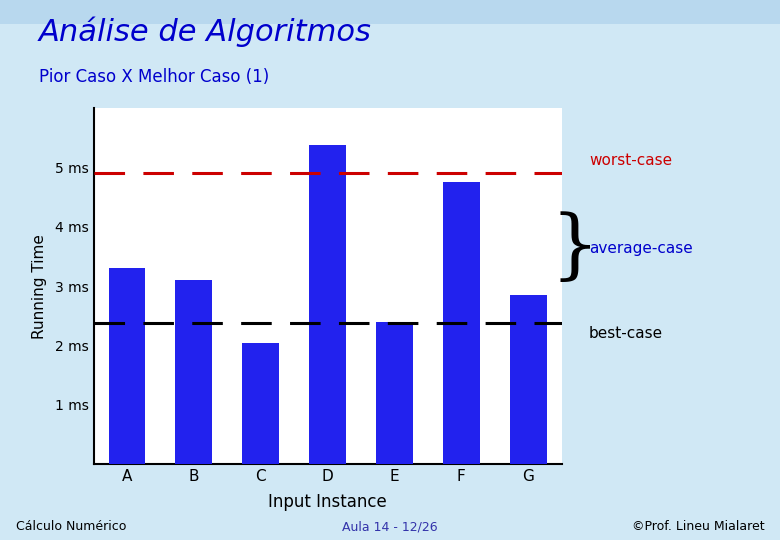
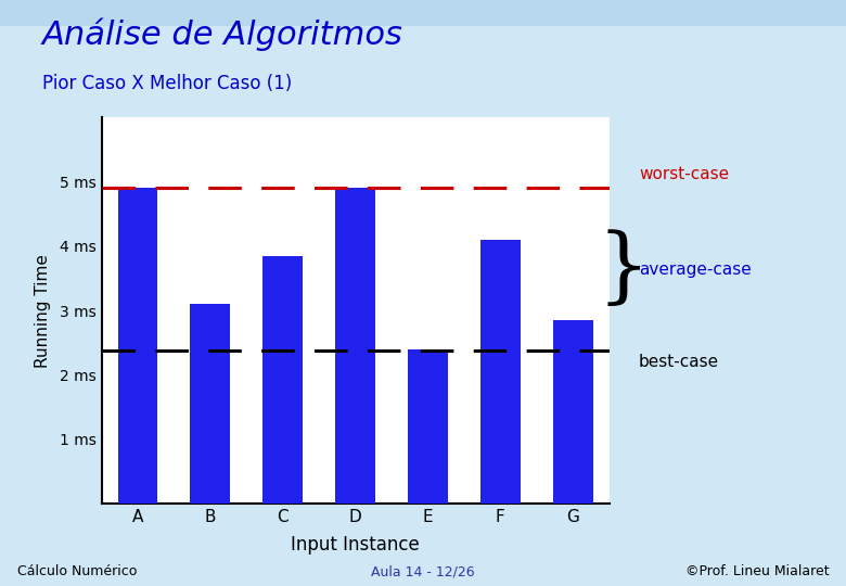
A: 3.30 ms -> 4.90 ms
C: 2.04 ms -> 3.85 ms
D: 5.38 ms -> 4.90 ms
F: 4.76 ms -> 4.10 ms
